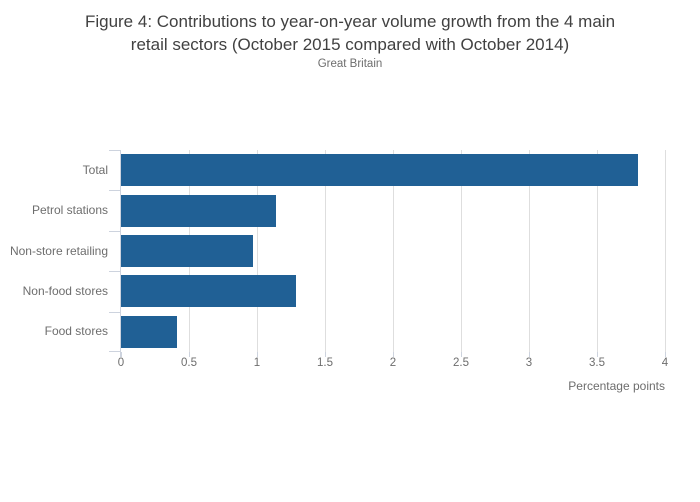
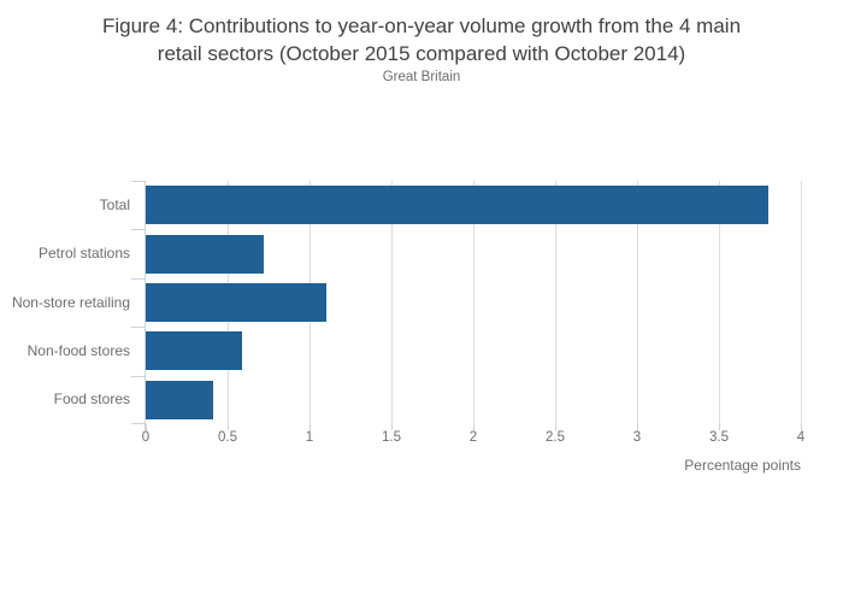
Petrol stations: 1.14 -> 0.72
Non-store retailing: 0.97 -> 1.10
Non-food stores: 1.29 -> 0.59
